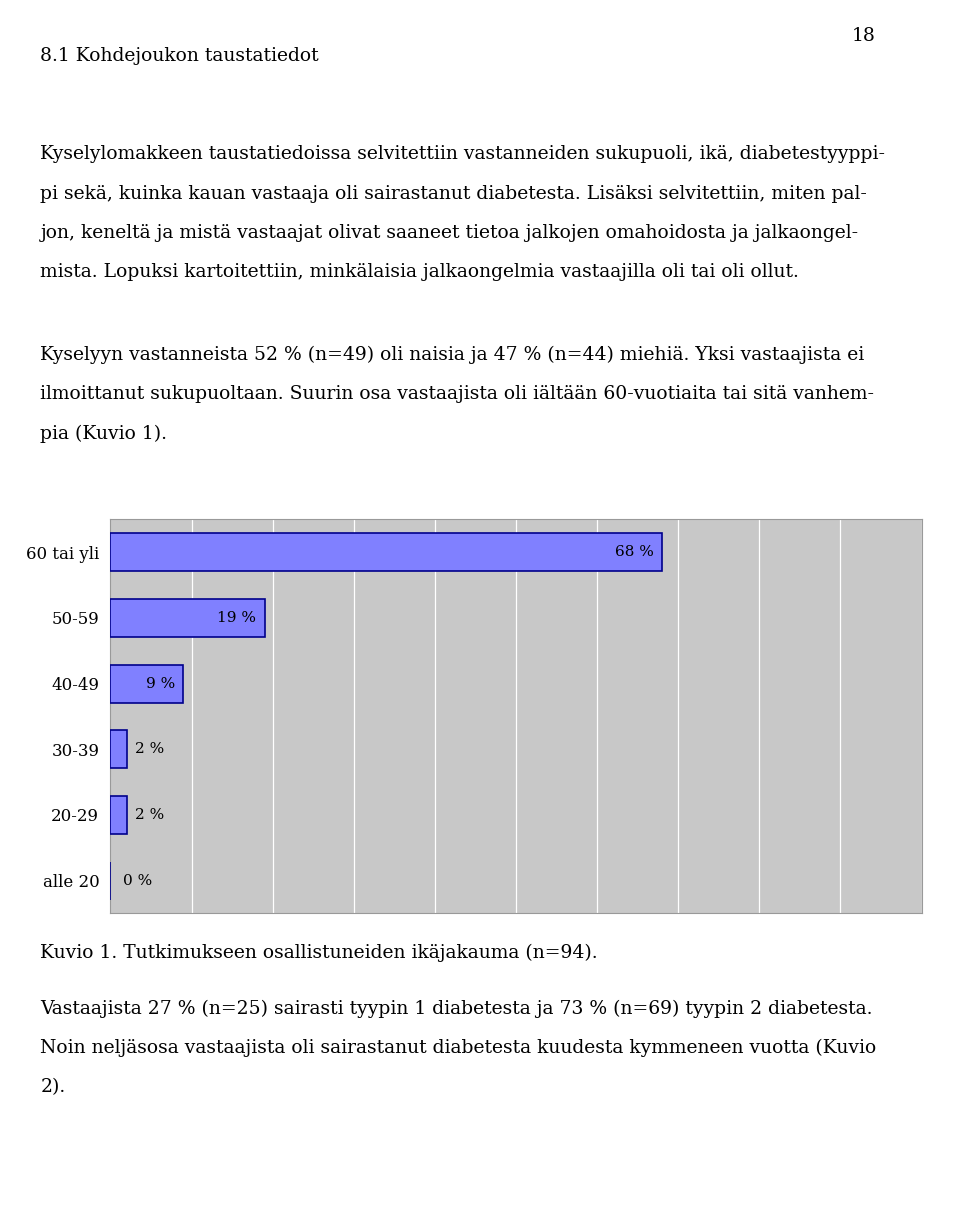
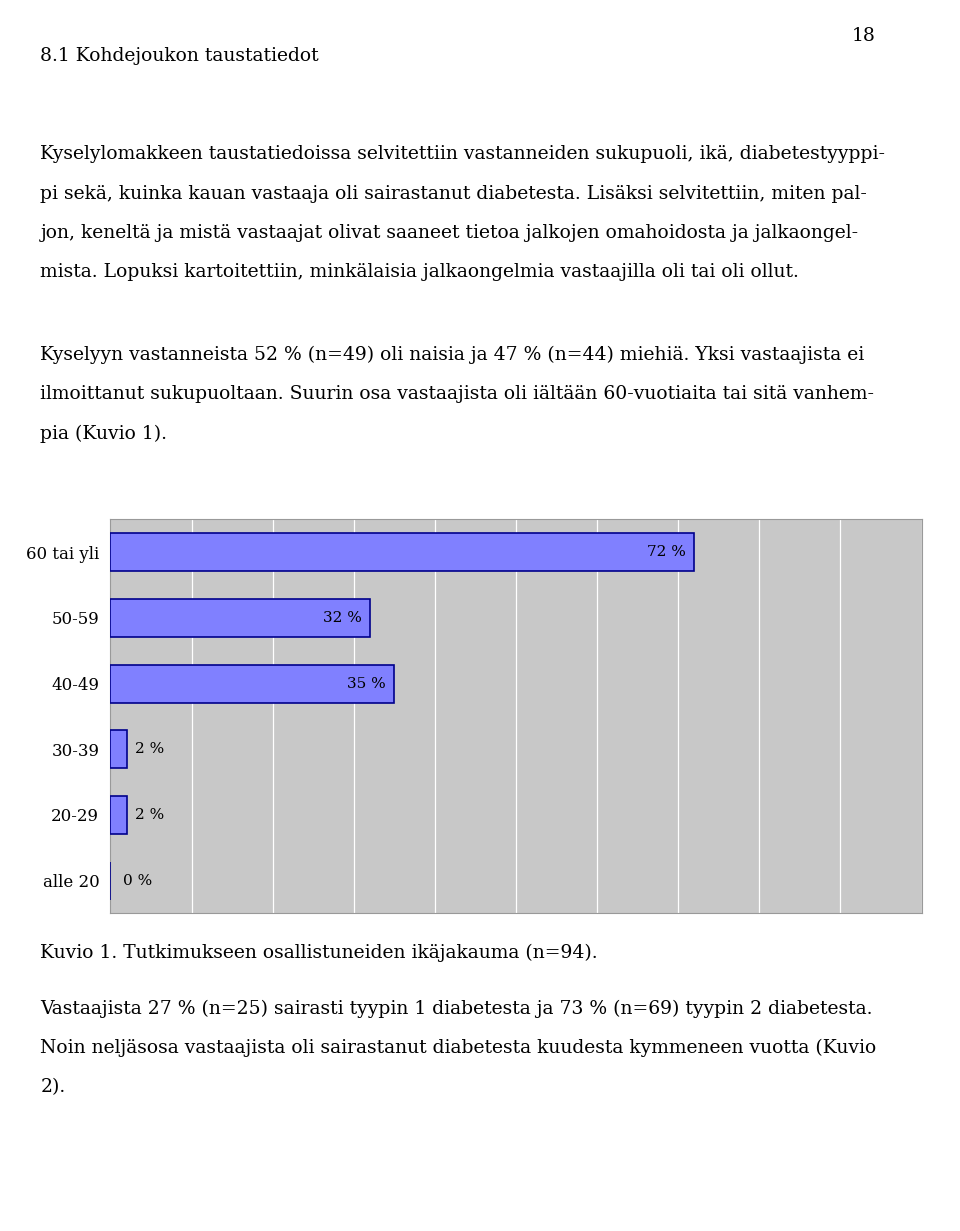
60 tai yli: 68 -> 72
50-59: 19 -> 32
40-49: 9 -> 35
